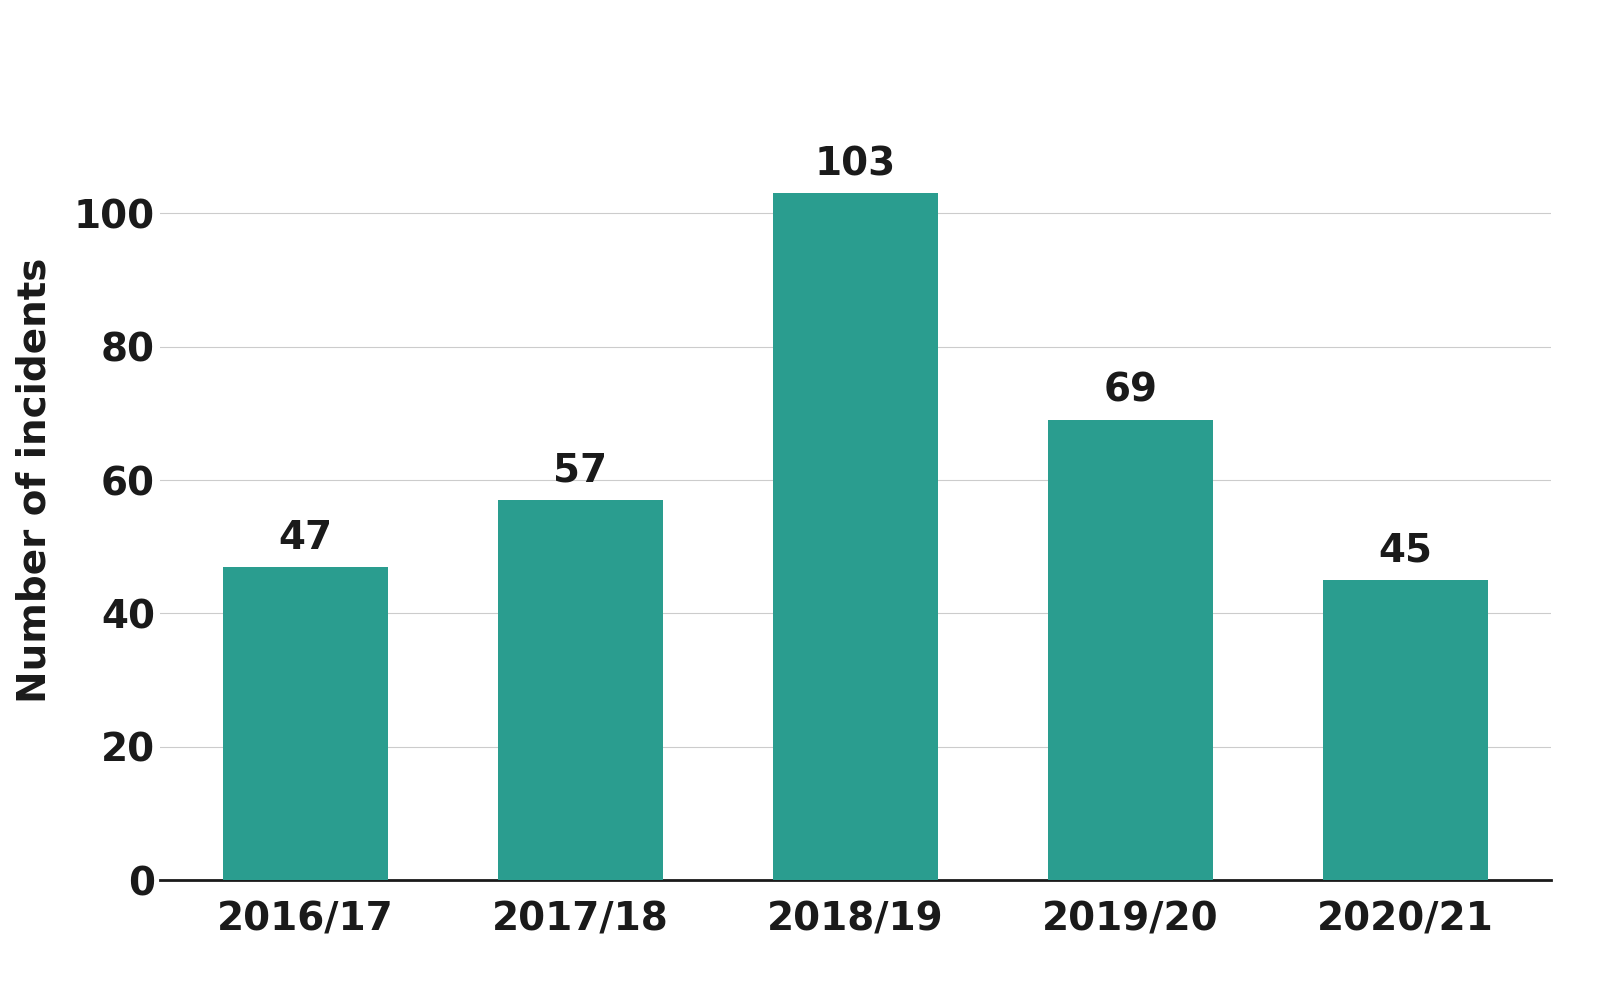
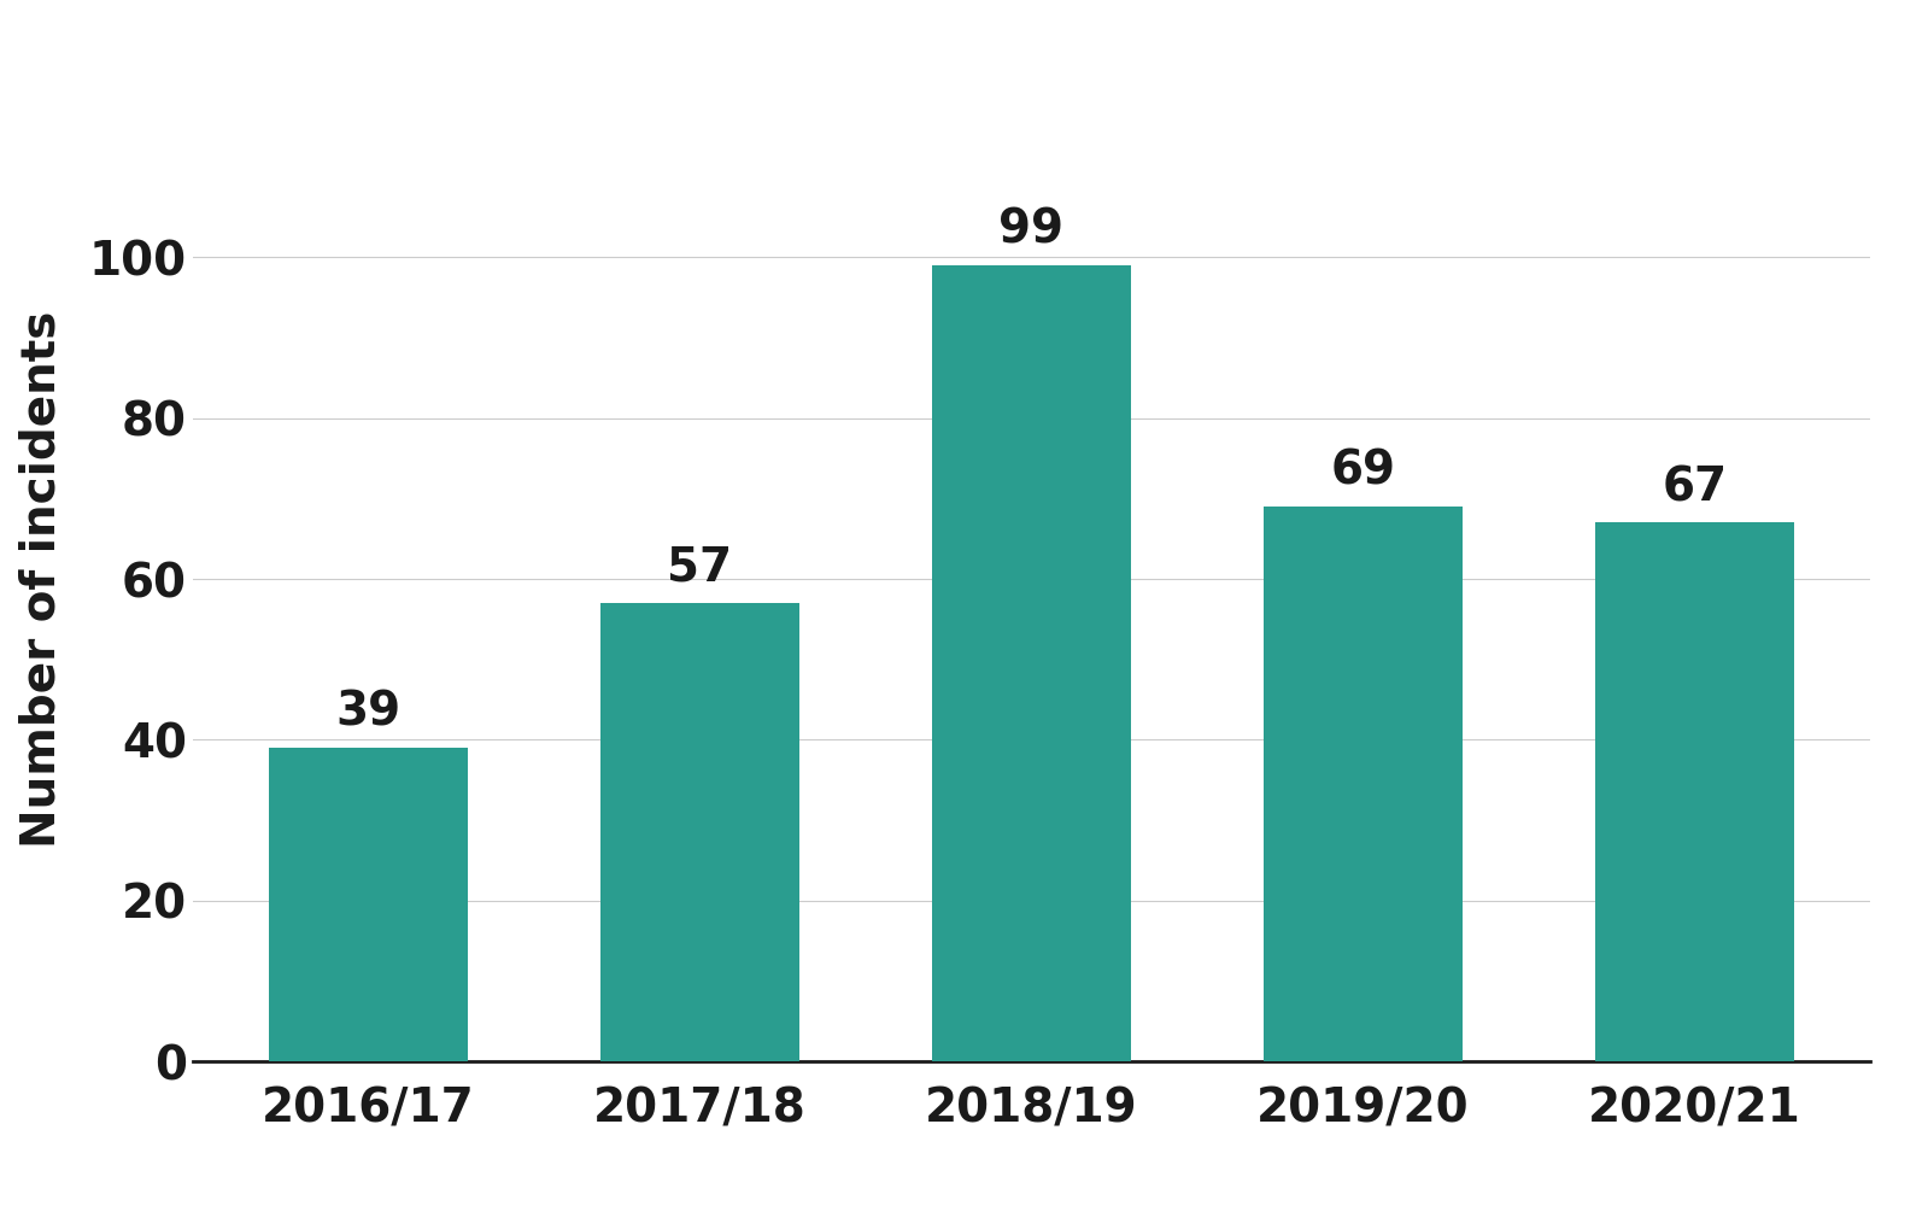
2016/17: 47 -> 39
2018/19: 103 -> 99
2020/21: 45 -> 67
